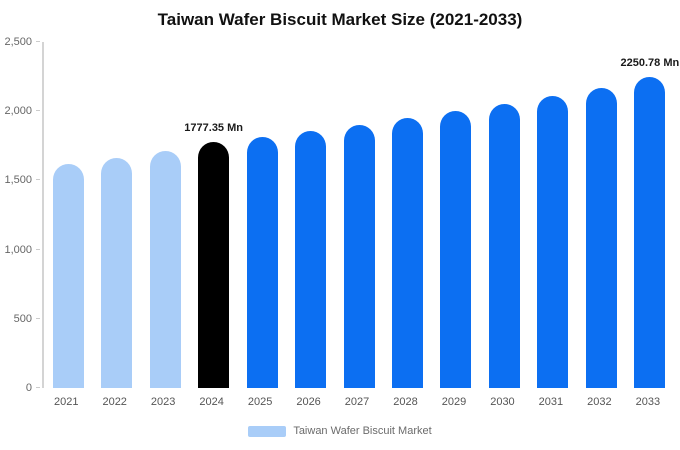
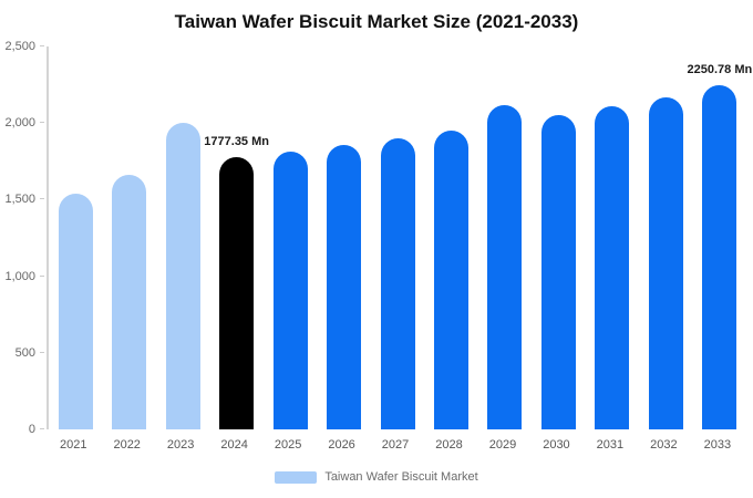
2021: 1620 -> 1540
2023: 1710 -> 2000
2029: 2000 -> 2120
